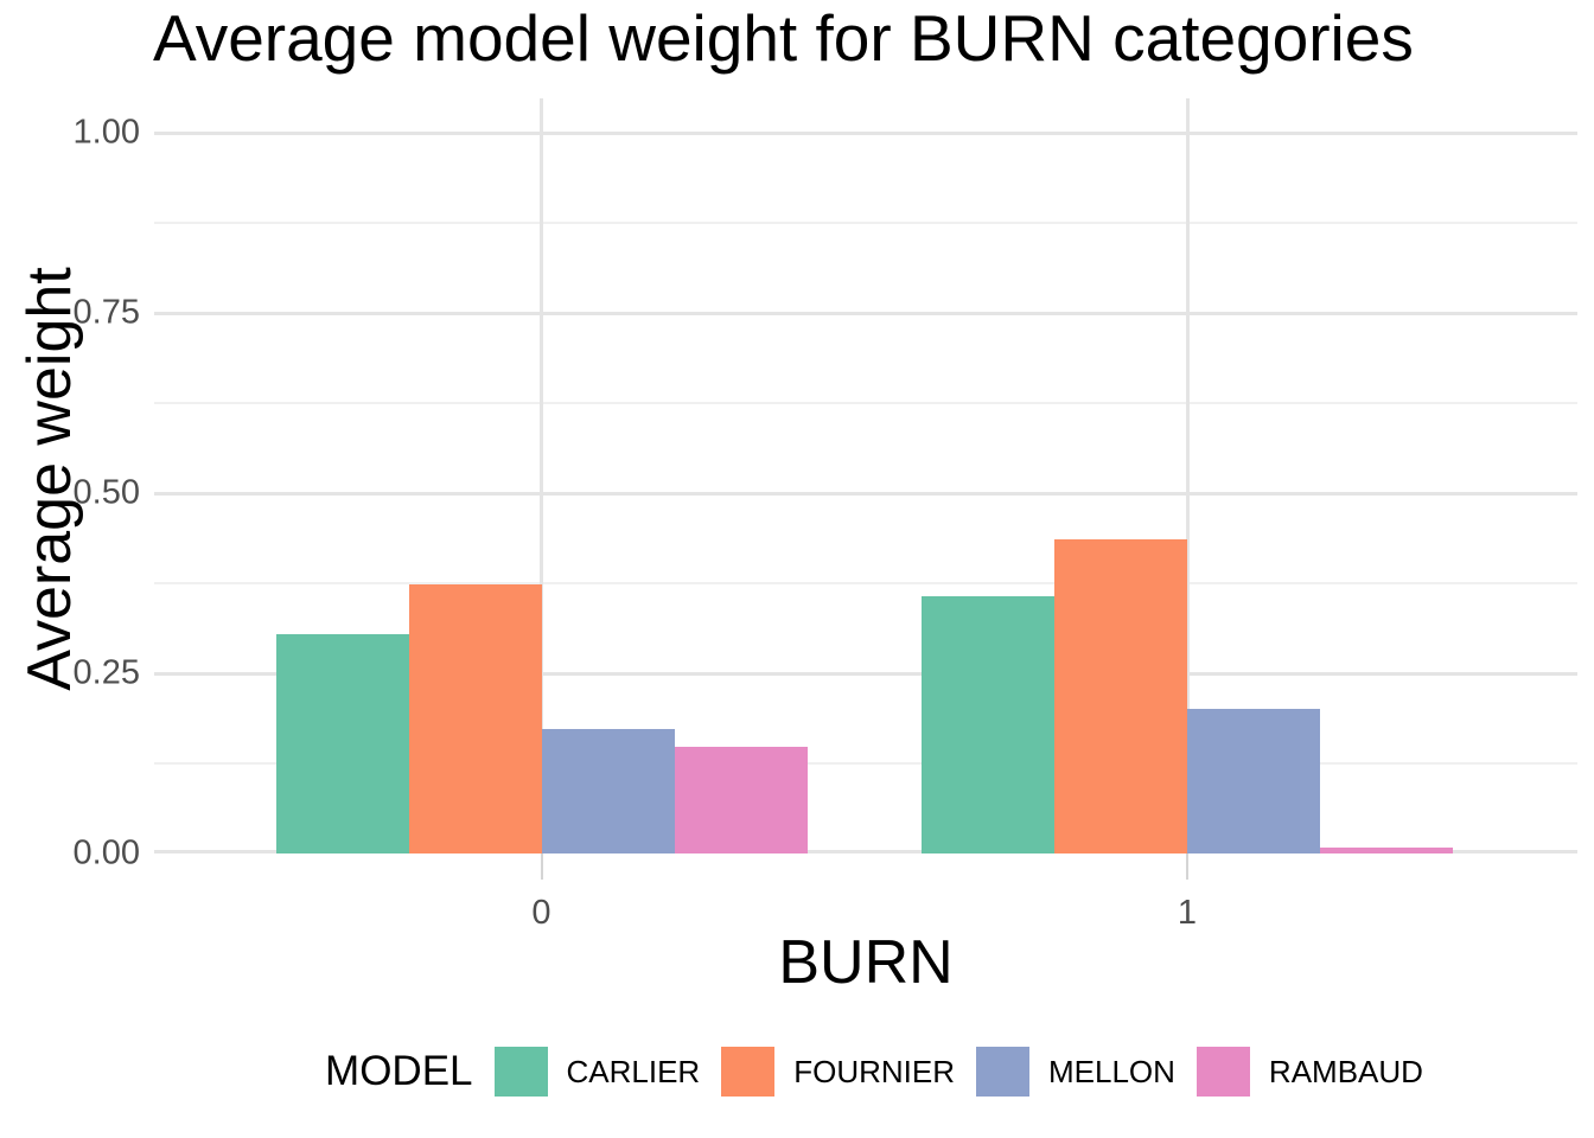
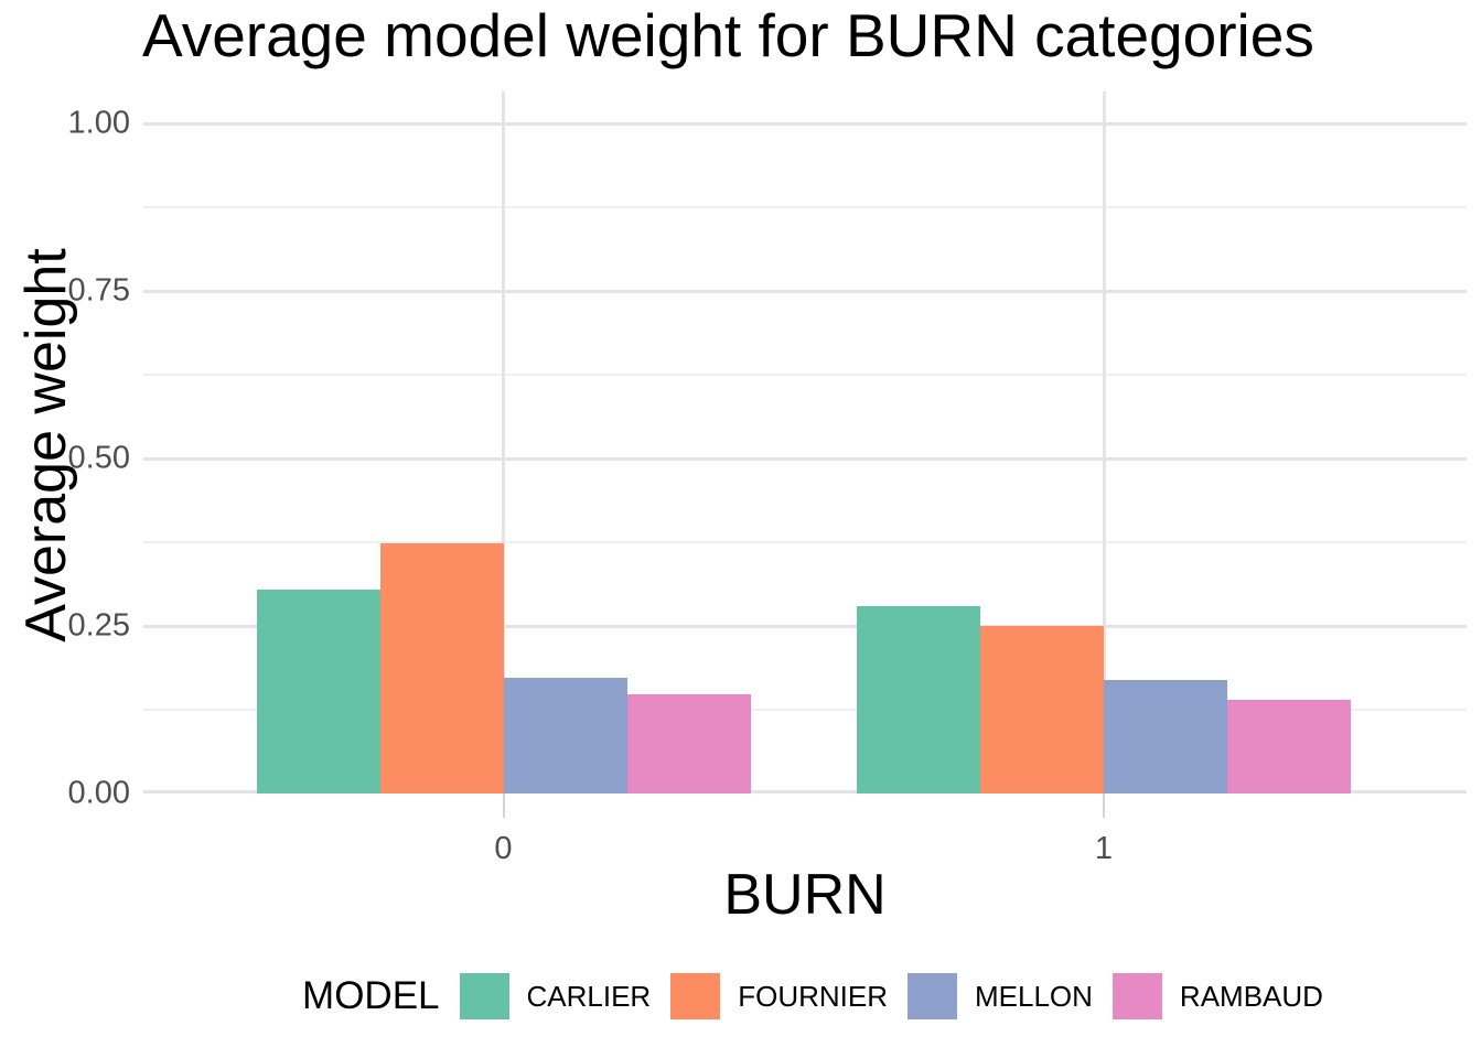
CARLIER/1: 0.36 -> 0.28
FOURNIER/1: 0.44 -> 0.25
MELLON/1: 0.20 -> 0.17
RAMBAUD/1: 0.01 -> 0.14
